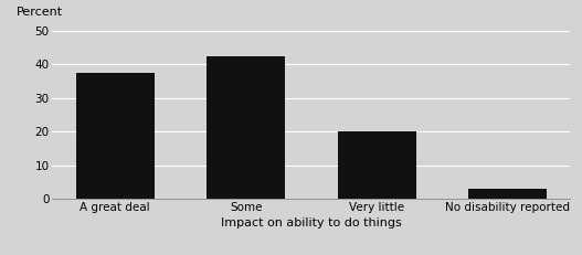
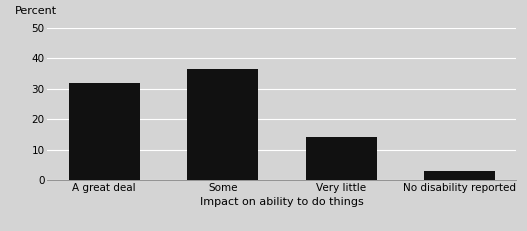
A great deal: 37.5 -> 32.0
Some: 42.5 -> 36.5
Very little: 20.0 -> 14.0
